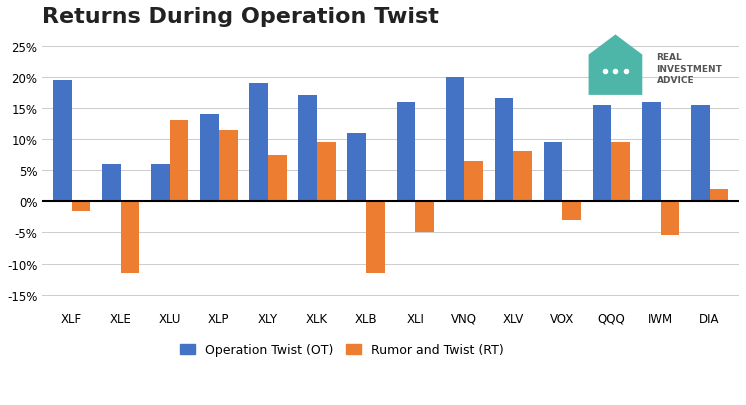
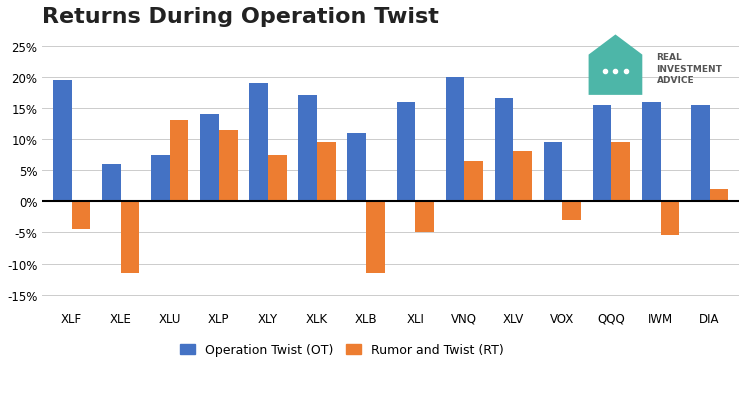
Rumor and Twist (RT)/XLF: -1.6% -> -4.5%
Operation Twist (OT)/XLU: 6.0% -> 7.5%
